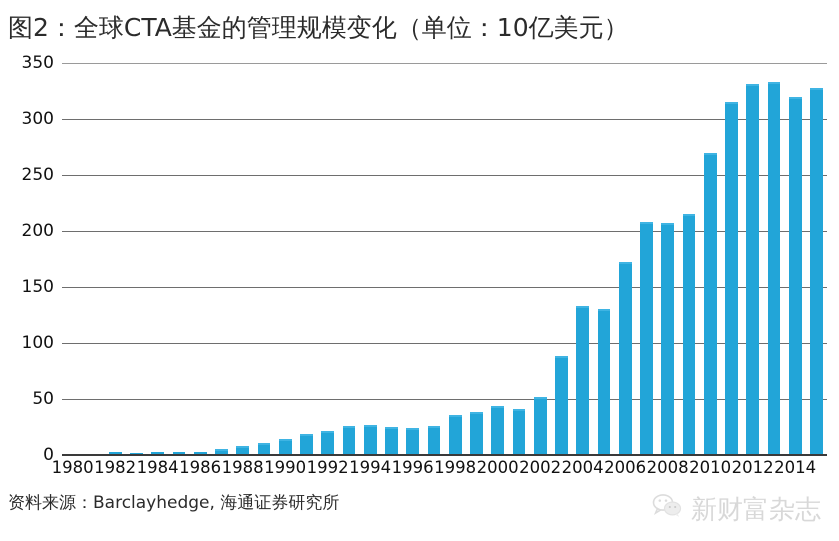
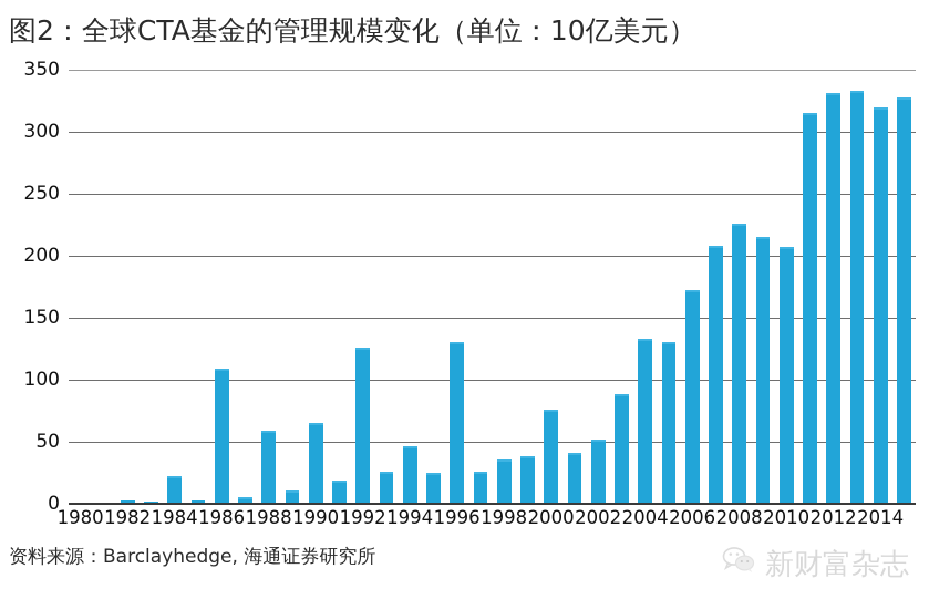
1984: 3 -> 22
1986: 3 -> 109
1988: 8 -> 59
1990: 14 -> 65
1992: 21 -> 126
1994: 27 -> 46
1996: 24 -> 130
2000: 44 -> 76
2008: 207 -> 226
2010: 270 -> 207
